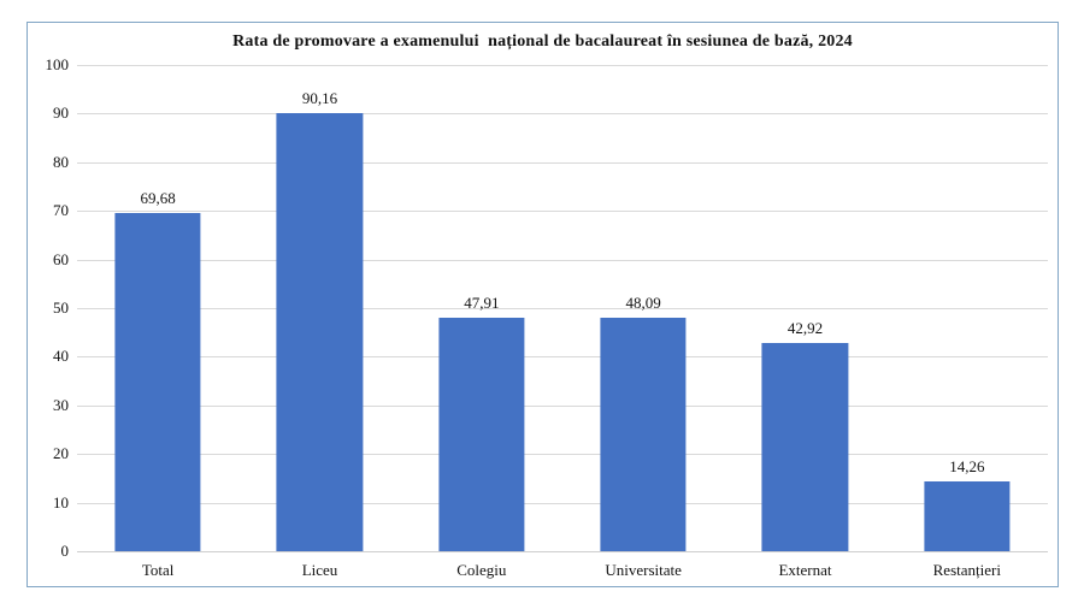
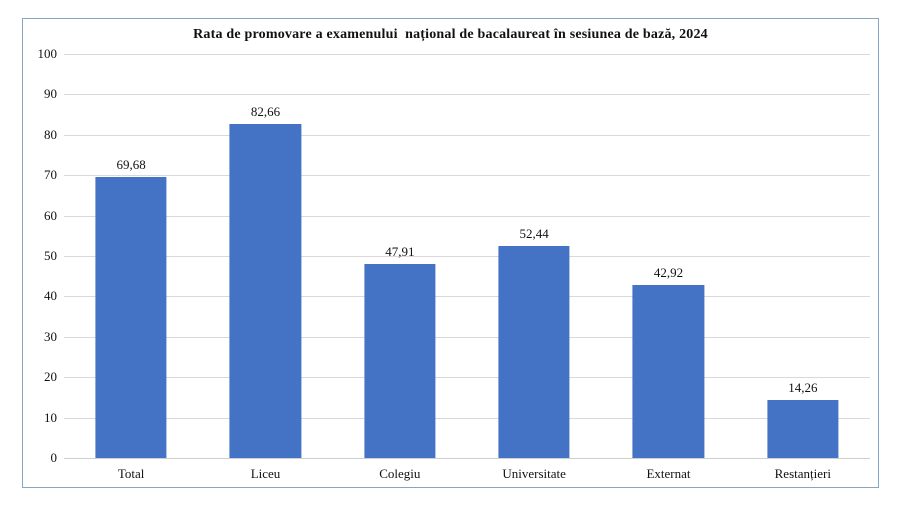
Liceu: 90,16 -> 82,66
Universitate: 48,09 -> 52,44
